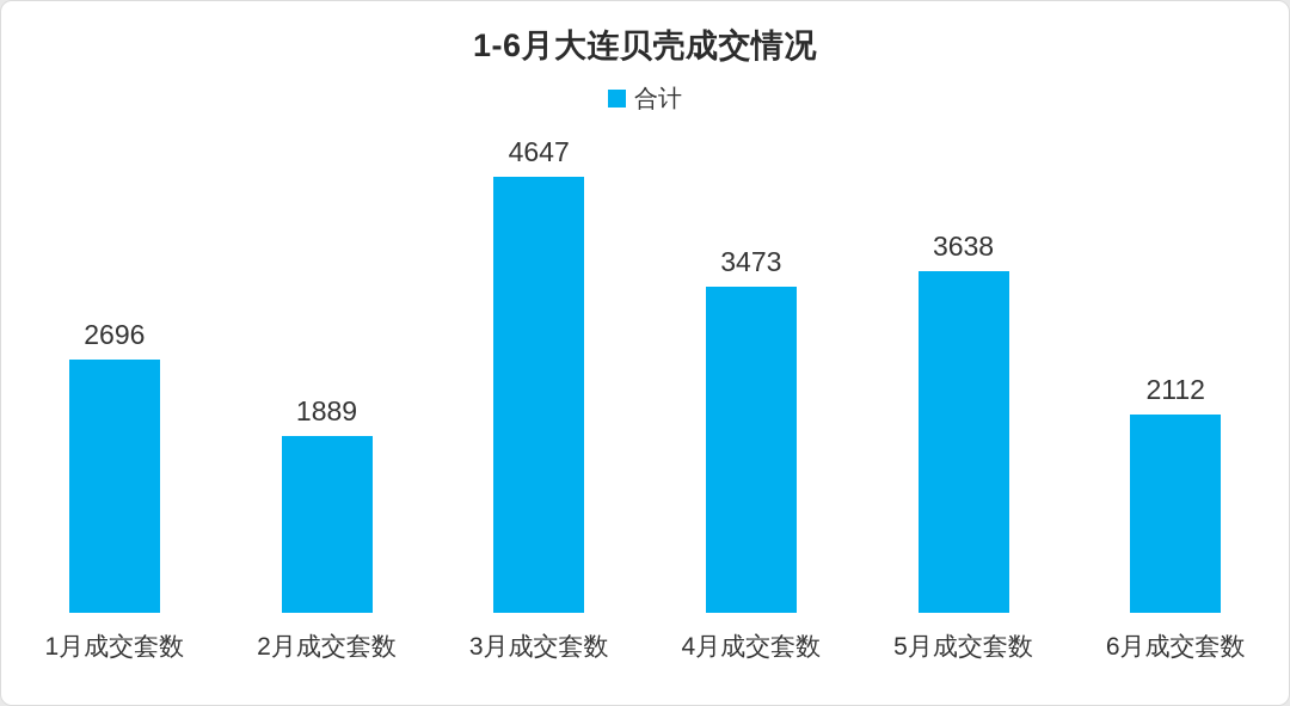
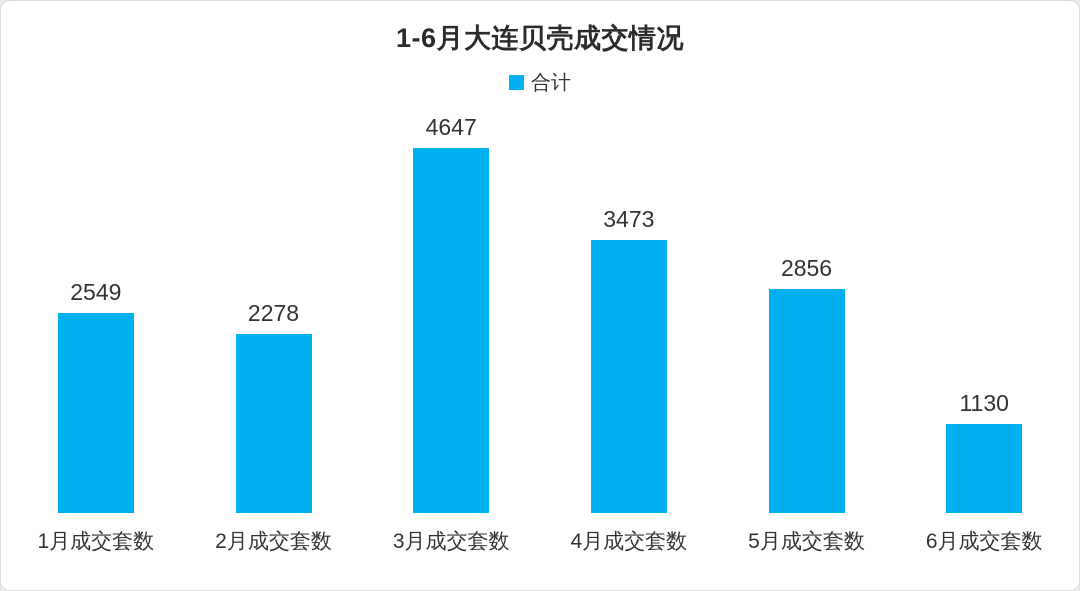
1月成交套数: 2696 -> 2549
2月成交套数: 1889 -> 2278
5月成交套数: 3638 -> 2856
6月成交套数: 2112 -> 1130
